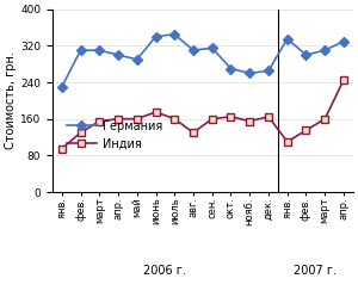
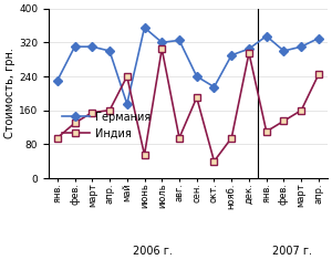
Германия/май: 290 -> 175
Индия/май: 160 -> 240
Германия/июнь: 340 -> 355
Индия/июнь: 175 -> 55
Германия/июль: 345 -> 320
Индия/июль: 160 -> 305
Германия/авг.: 310 -> 325
Индия/авг.: 130 -> 95
Германия/сен.: 315 -> 240
Индия/сен.: 160 -> 190
Германия/окт.: 270 -> 215
Индия/окт.: 165 -> 40
Германия/нояб.: 260 -> 290
Индия/нояб.: 155 -> 95
Германия/дек.: 265 -> 305
Индия/дек.: 165 -> 295
